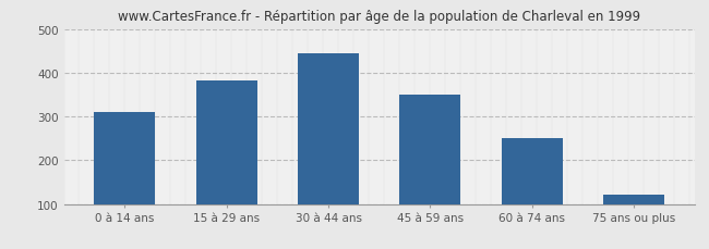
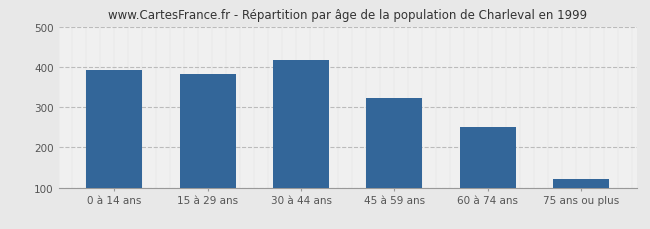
0 à 14 ans: 310 -> 392
30 à 44 ans: 445 -> 416
45 à 59 ans: 350 -> 323
